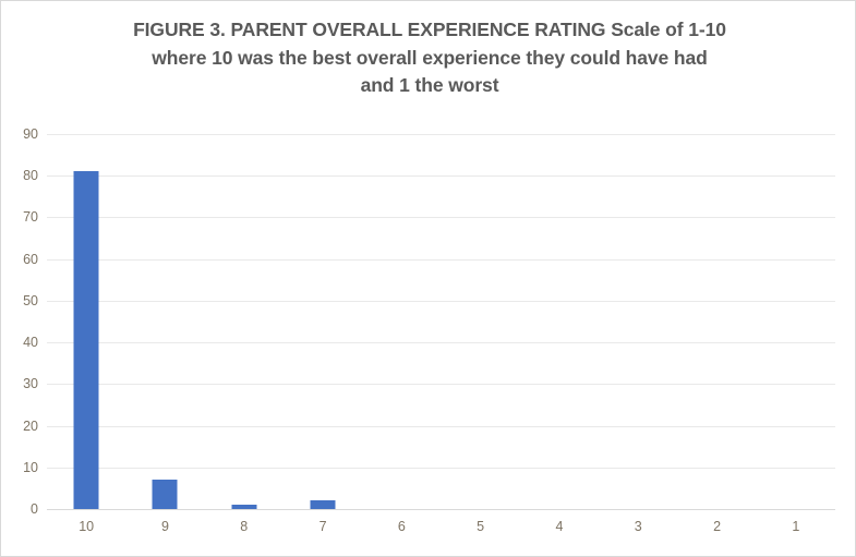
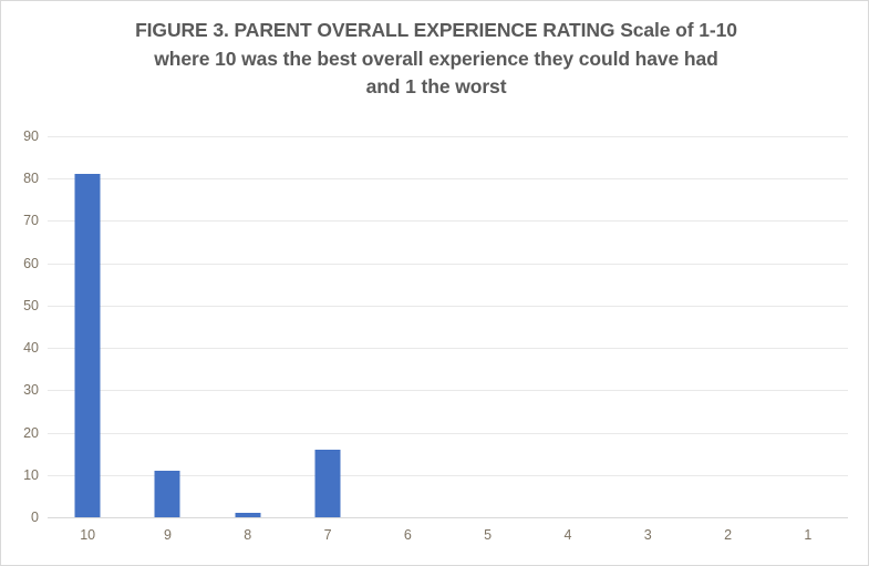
9: 7 -> 11
7: 2 -> 16
